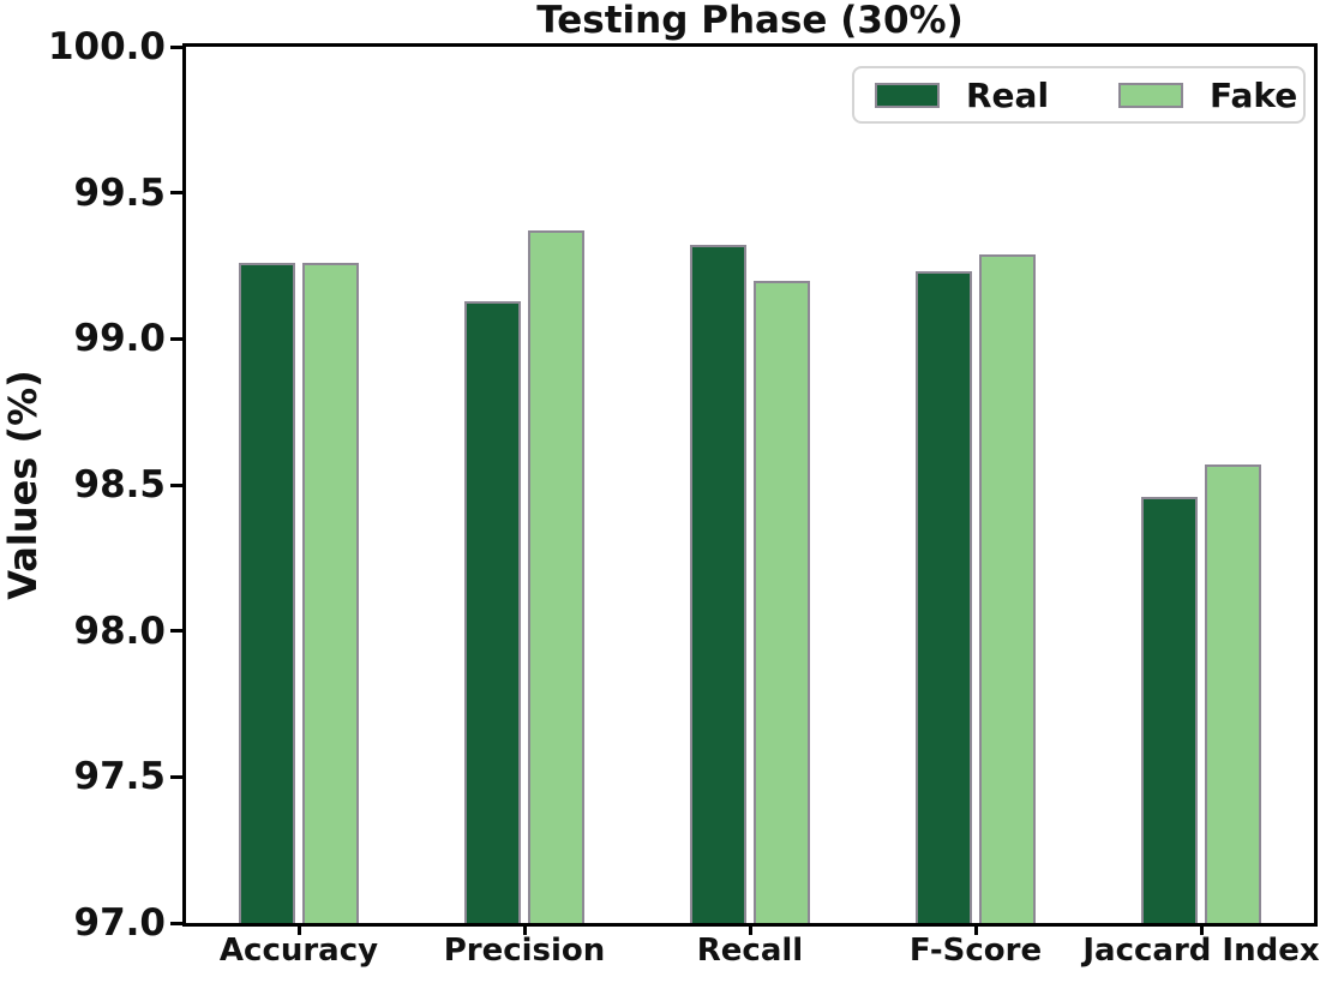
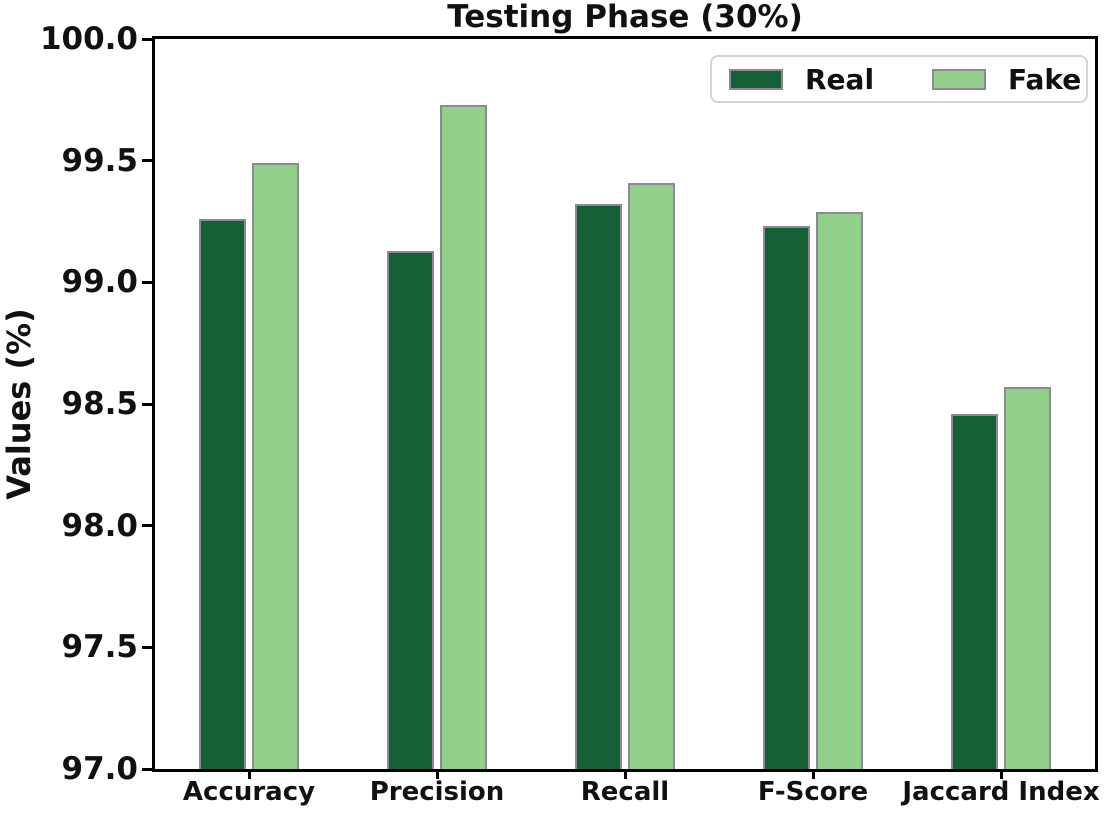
Fake/Accuracy: 99.26 -> 99.49
Fake/Precision: 99.37 -> 99.73
Fake/Recall: 99.20 -> 99.41
